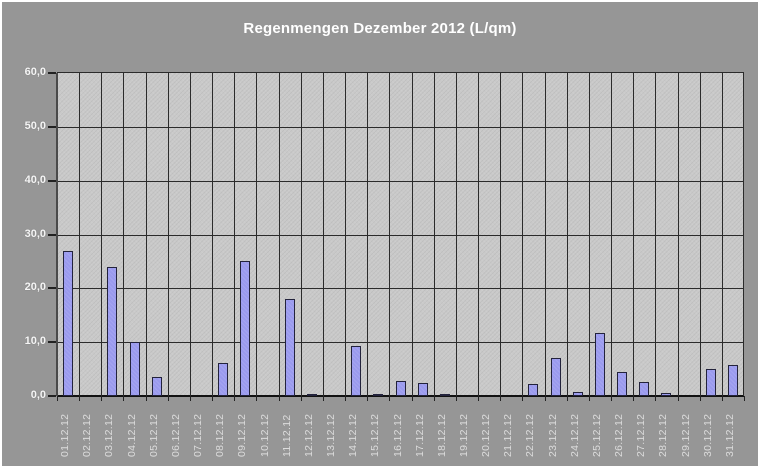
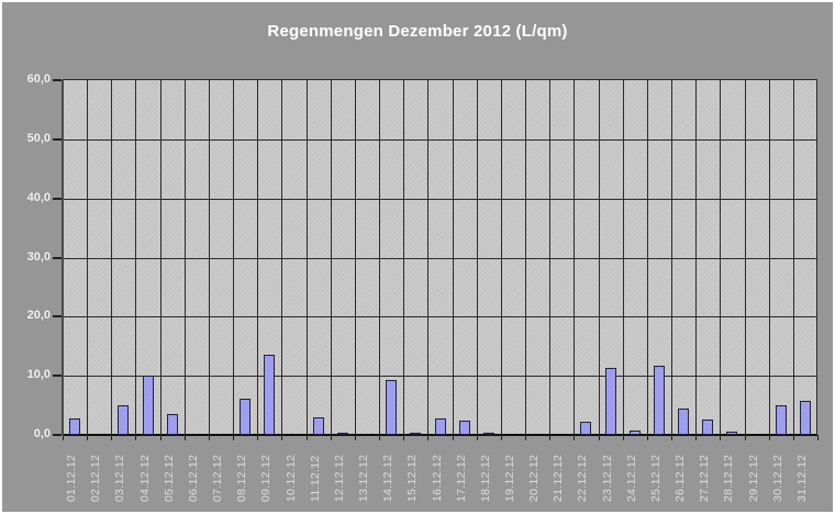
01.12.12: 27 -> 3
03.12.12: 24 -> 5
09.12.12: 25 -> 14
11.12.12: 18 -> 3
23.12.12: 7 -> 11
